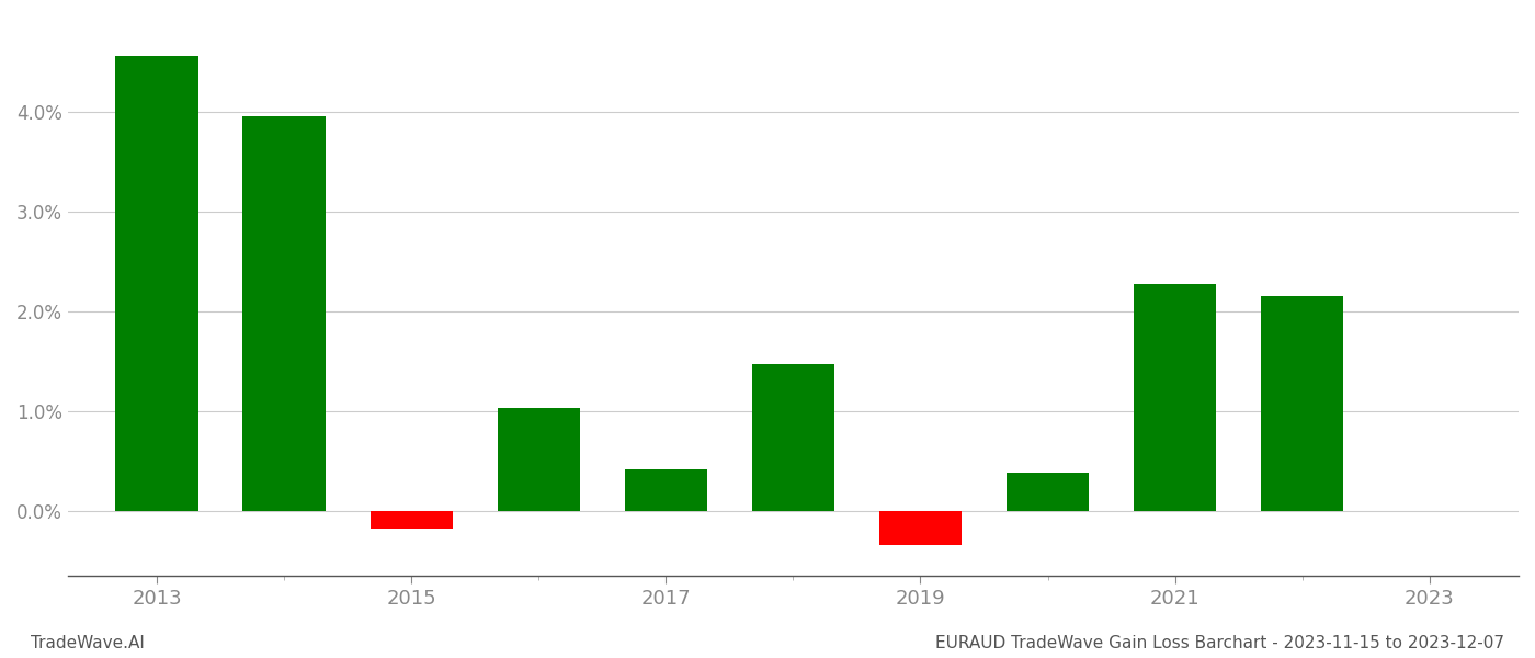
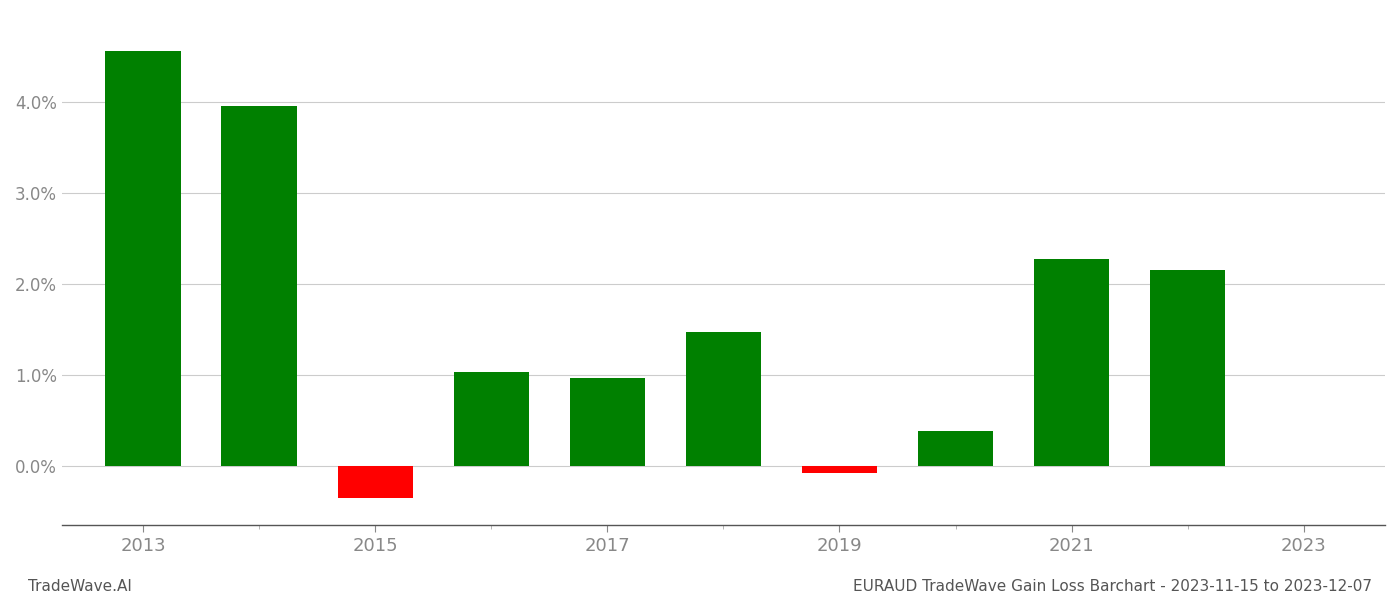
2015: -0.18% -> -0.35%
2017: 0.42% -> 0.97%
2019: -0.34% -> -0.08%
